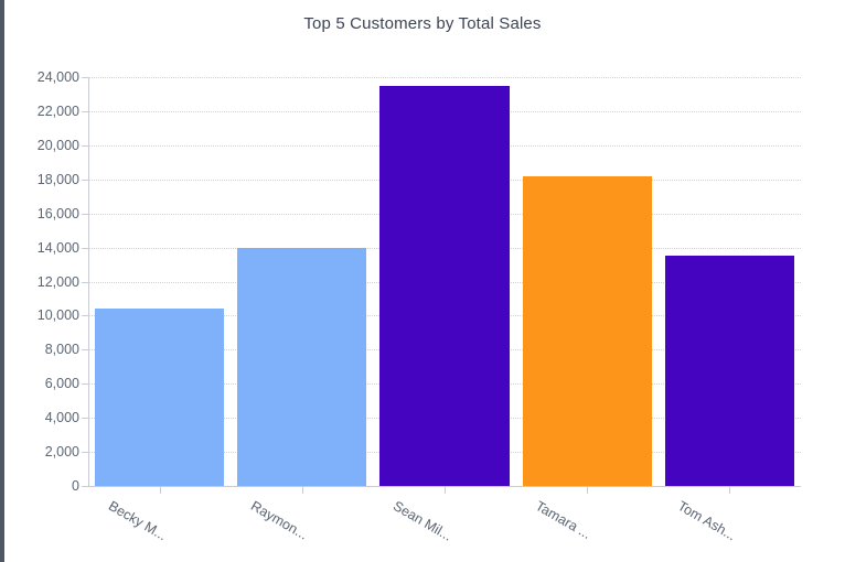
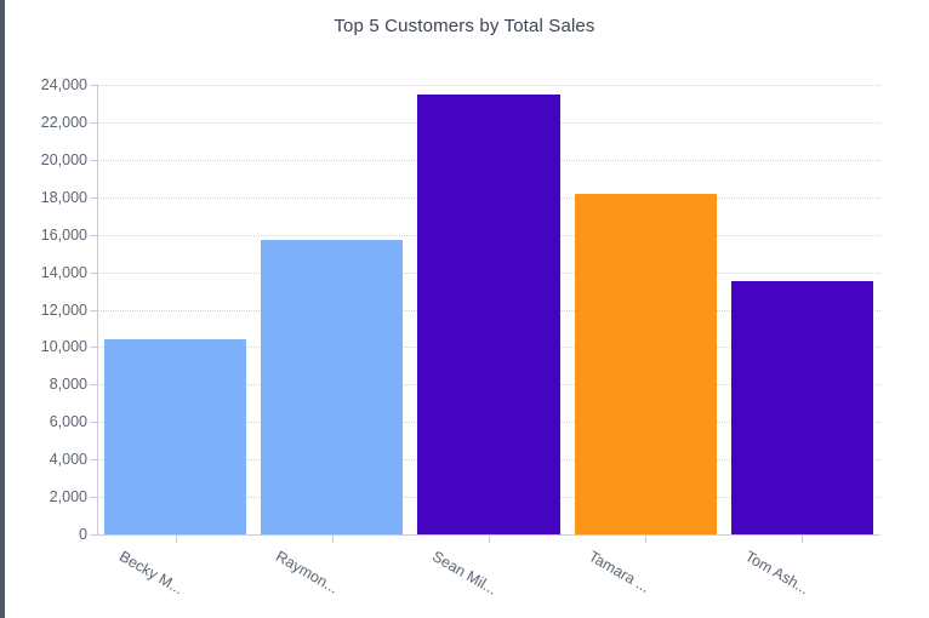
Raymon...: 14000 -> 15700
